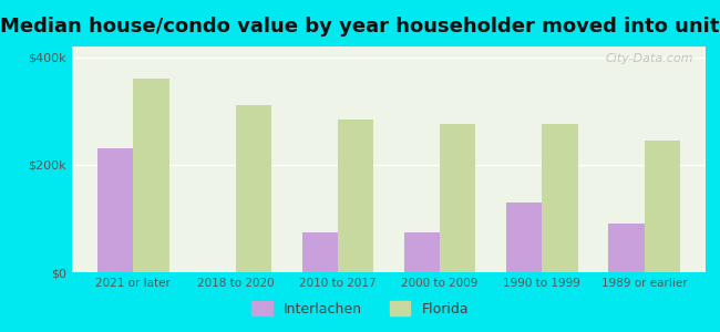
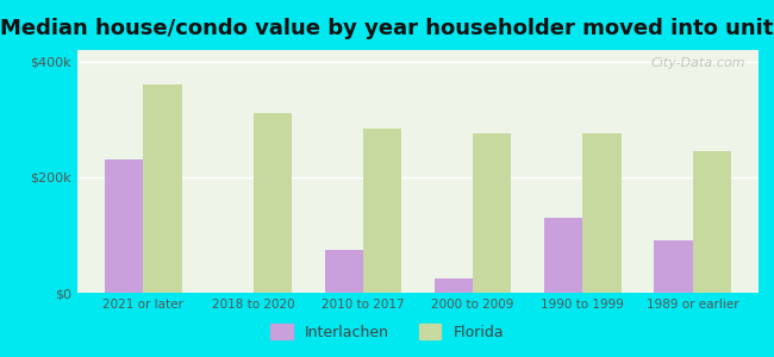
Interlachen/2000 to 2009: $75k -> $25k
